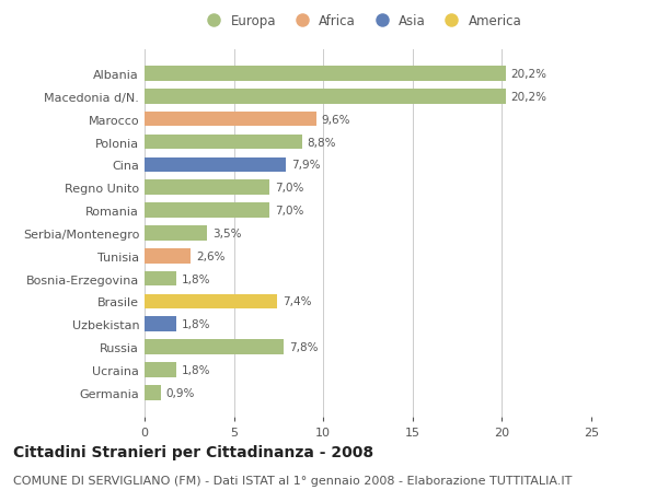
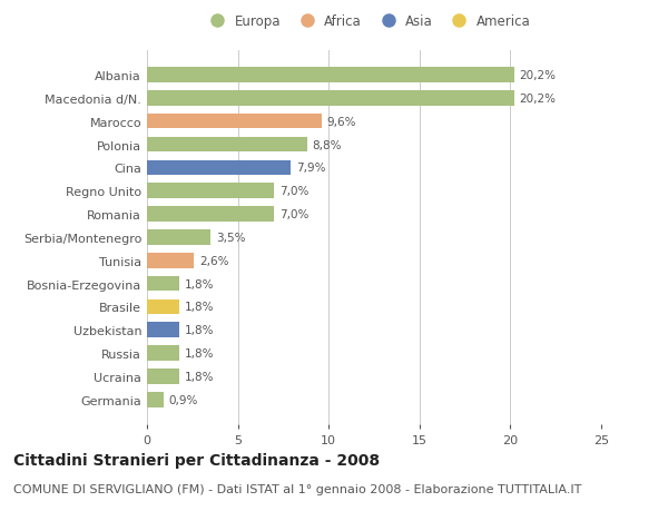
Brasile: 7,4% -> 1,8%
Russia: 7,8% -> 1,8%
